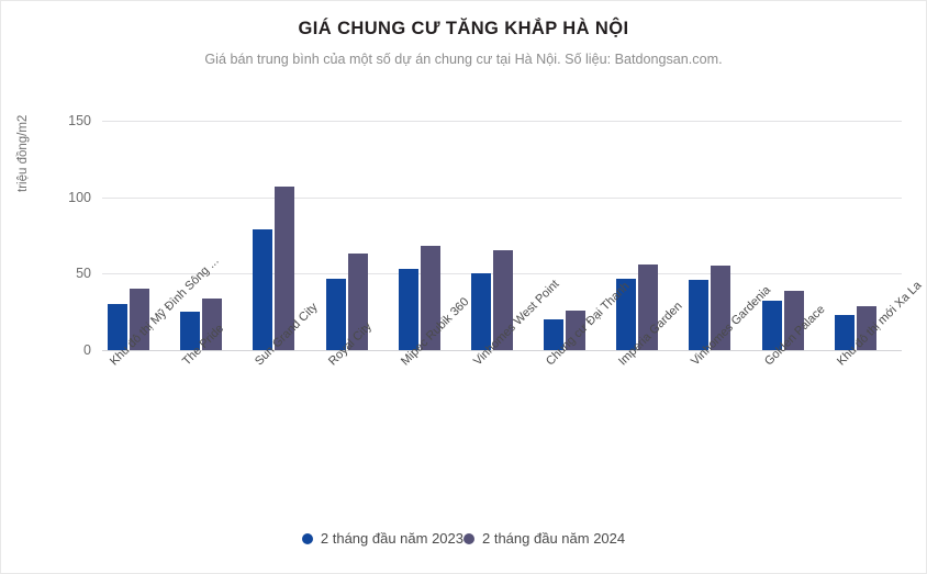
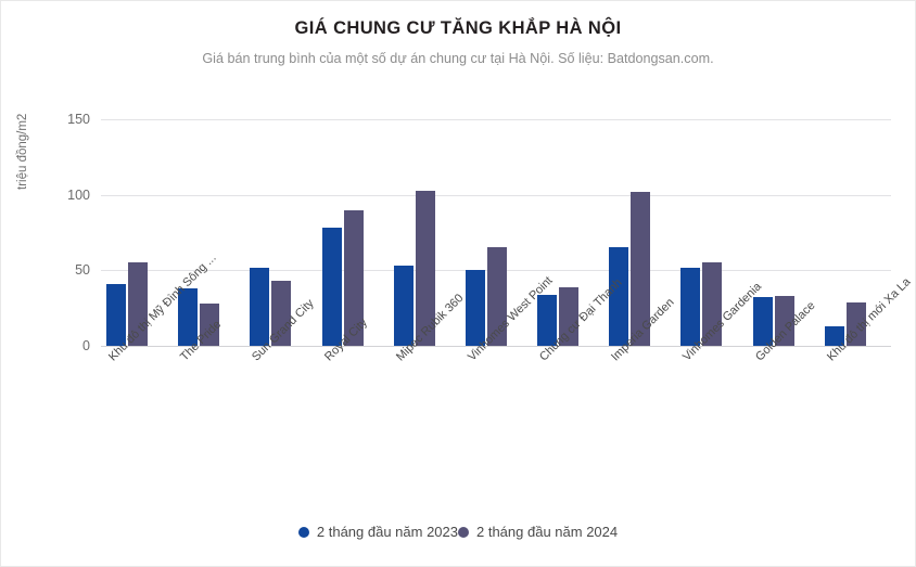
2 tháng đầu năm 2023/Khu đô thị Mỹ Đình Sông ...: 30 -> 41
2 tháng đầu năm 2024/Khu đô thị Mỹ Đình Sông ...: 40 -> 55
2 tháng đầu năm 2023/The Pride: 25 -> 38
2 tháng đầu năm 2024/The Pride: 34 -> 28
2 tháng đầu năm 2023/Sun Grand City: 79 -> 52
2 tháng đầu năm 2024/Sun Grand City: 107 -> 43
2 tháng đầu năm 2023/Royal City: 47 -> 78
2 tháng đầu năm 2024/Royal City: 63 -> 90
2 tháng đầu năm 2024/Mipec Rubik 360: 68 -> 103
2 tháng đầu năm 2023/Chung cư Đại Thanh: 20 -> 34
2 tháng đầu năm 2024/Chung cư Đại Thanh: 26 -> 39
2 tháng đầu năm 2023/Imperia Garden: 47 -> 65
2 tháng đầu năm 2024/Imperia Garden: 56 -> 102
2 tháng đầu năm 2023/Vinhomes Gardenia: 46 -> 52
2 tháng đầu năm 2024/Golden Palace: 39 -> 33
2 tháng đầu năm 2023/Khu đô thị mới Xa La: 23 -> 13
